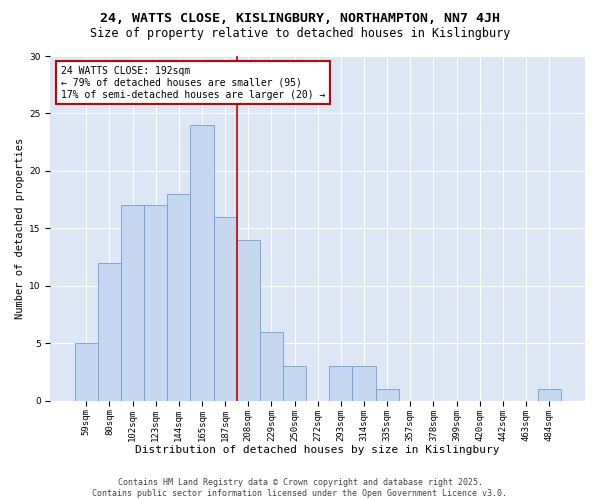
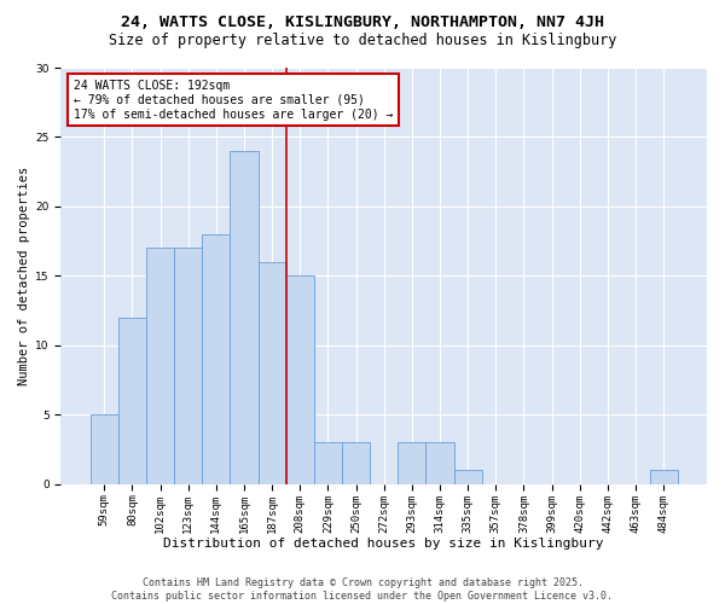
208sqm: 14 -> 15
229sqm: 6 -> 3
